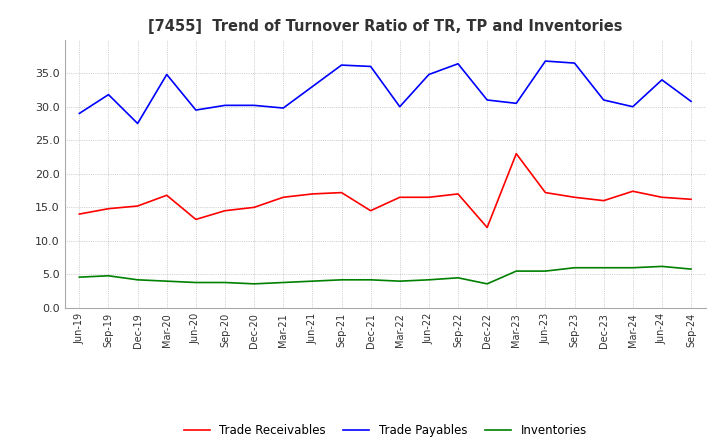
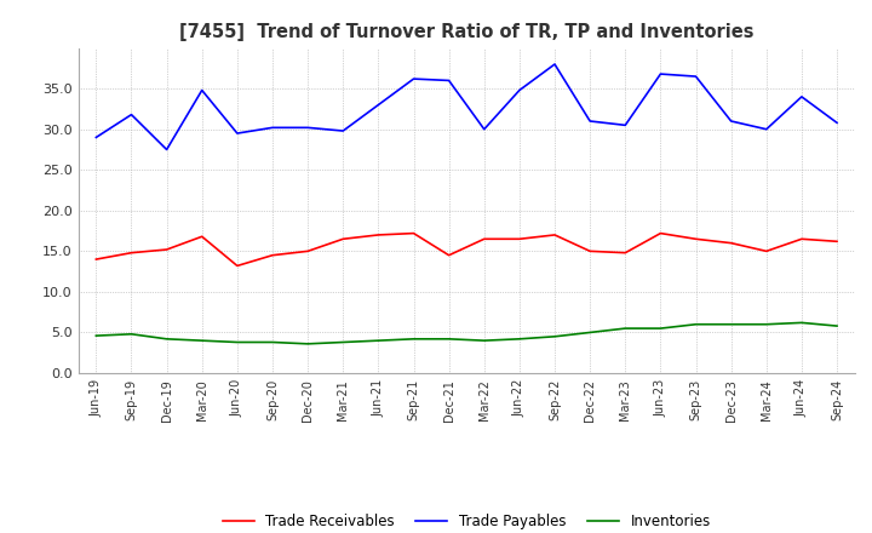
Trade Payables/Sep-22: 36.4 -> 38.0
Trade Receivables/Dec-22: 12.0 -> 15.0
Inventories/Dec-22: 3.6 -> 5.0
Trade Receivables/Mar-23: 23.0 -> 14.8
Trade Receivables/Mar-24: 17.4 -> 15.0
